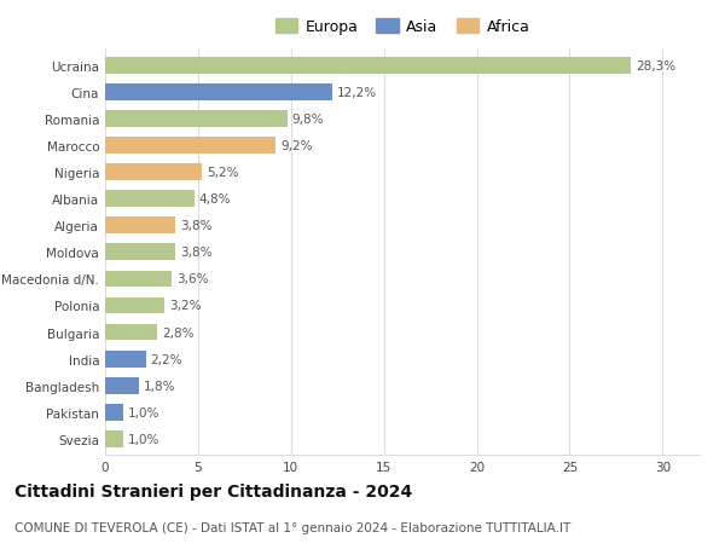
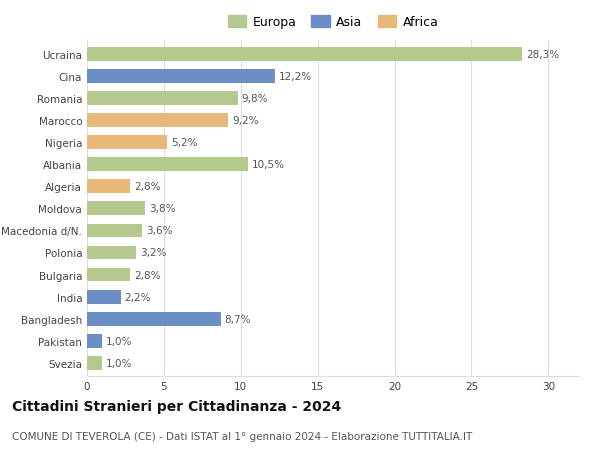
Albania: 4,8% -> 10,5%
Algeria: 3,8% -> 2,8%
Bangladesh: 1,8% -> 8,7%
